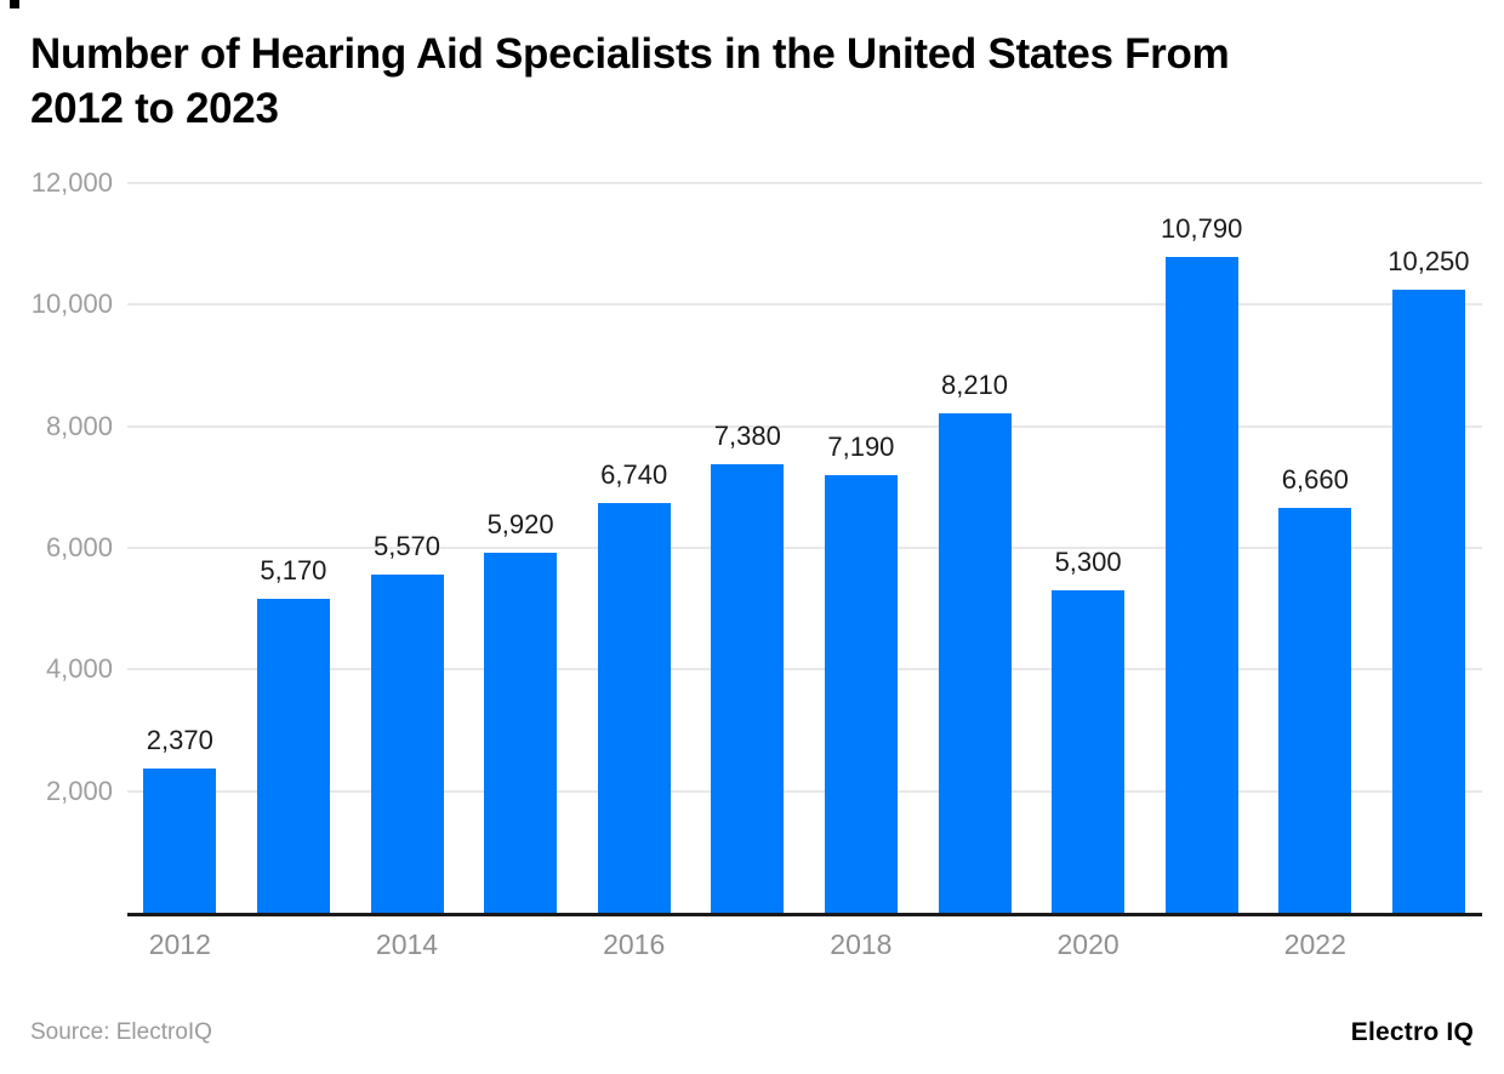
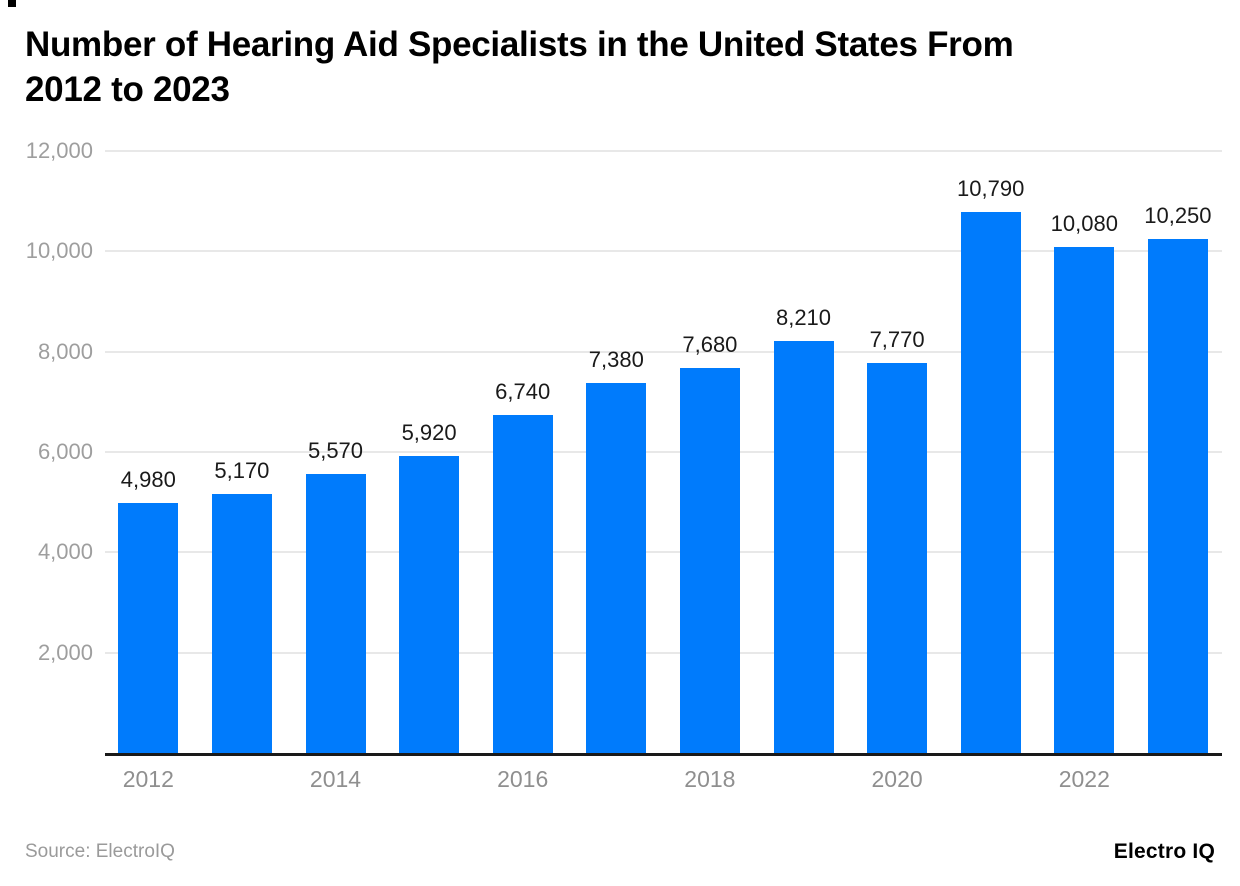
2012: 2,370 -> 4,980
2018: 7,190 -> 7,680
2020: 5,300 -> 7,770
2022: 6,660 -> 10,080
